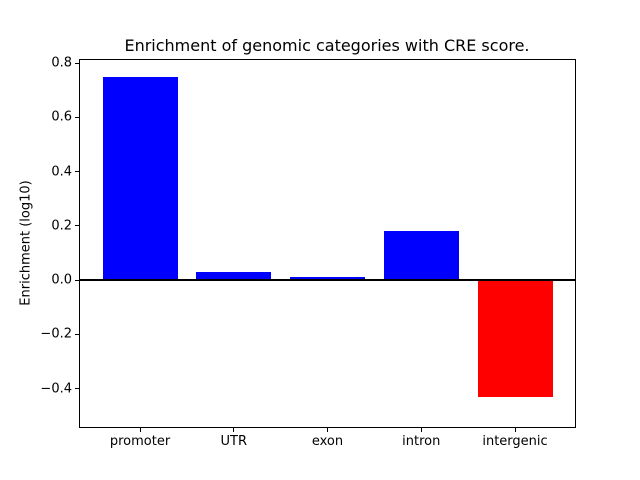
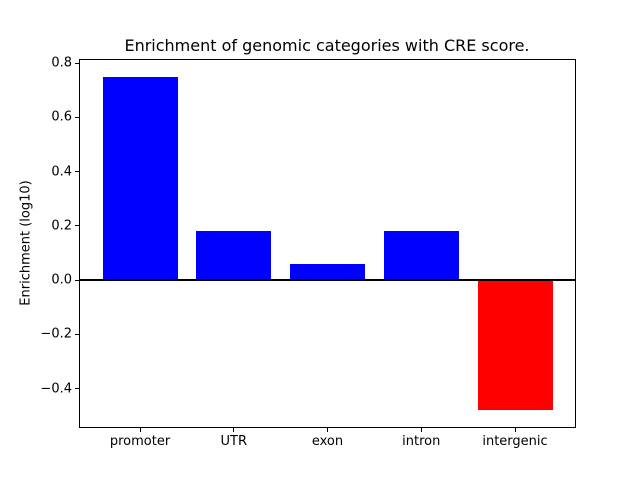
UTR: 0.03 -> 0.18
exon: 0.01 -> 0.06
intergenic: -0.43 -> -0.48
